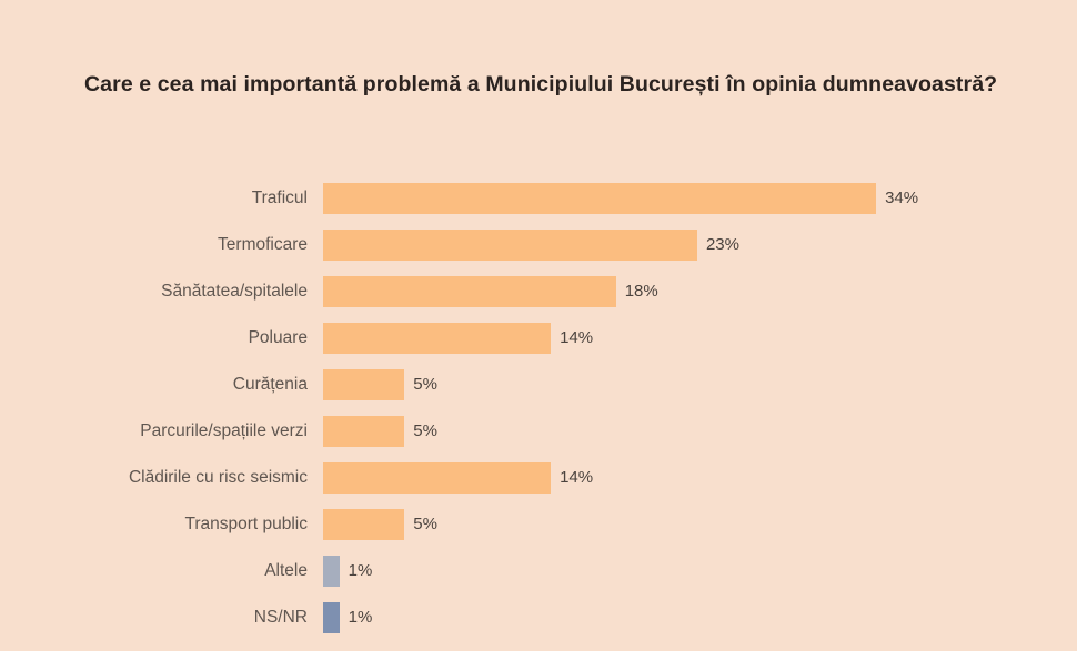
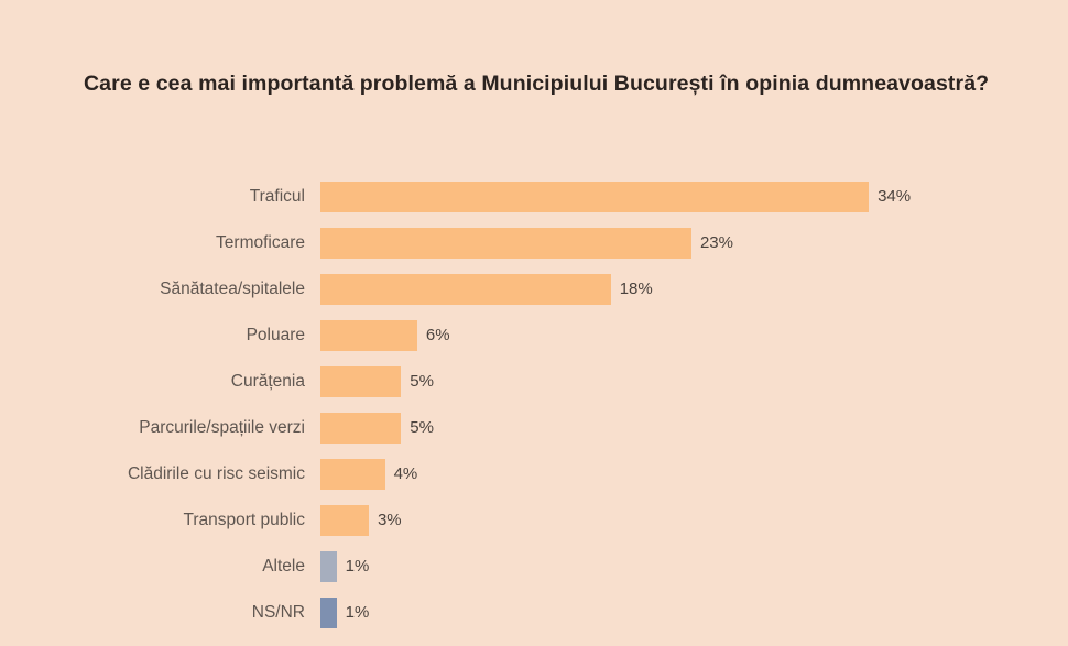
Poluare: 14% -> 6%
Clădirile cu risc seismic: 14% -> 4%
Transport public: 5% -> 3%
